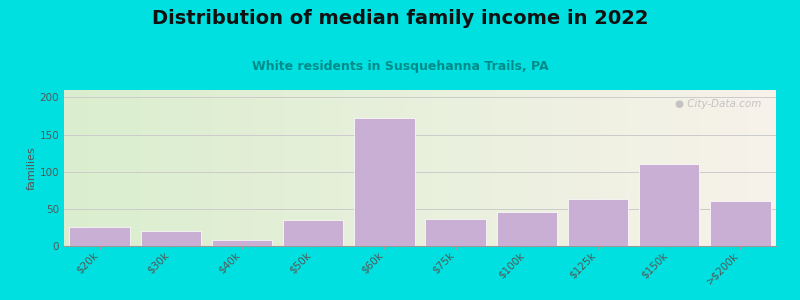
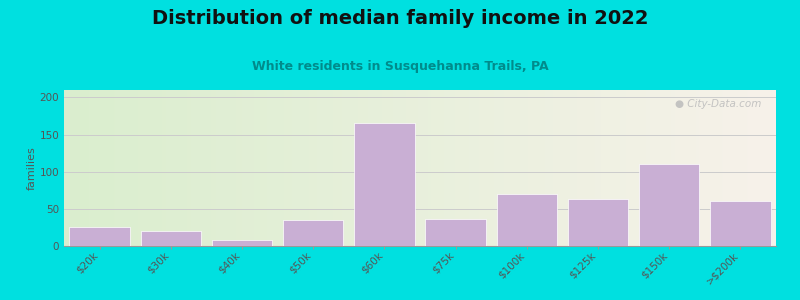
$60k: 172 -> 165
$100k: 46 -> 70
